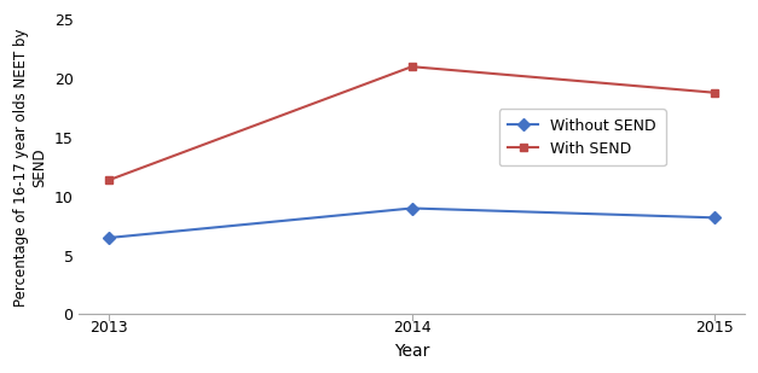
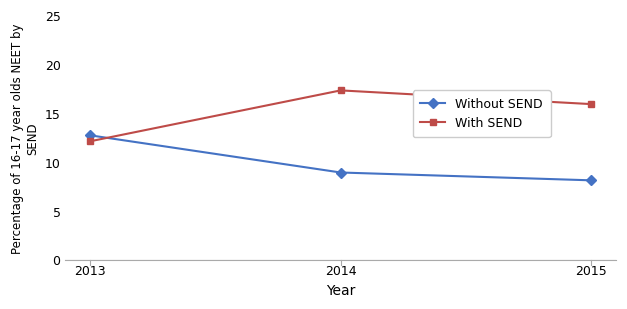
Without SEND/2013: 6.5 -> 12.8
With SEND/2013: 11.4 -> 12.2
With SEND/2014: 21.0 -> 17.4
With SEND/2015: 18.8 -> 16.0
